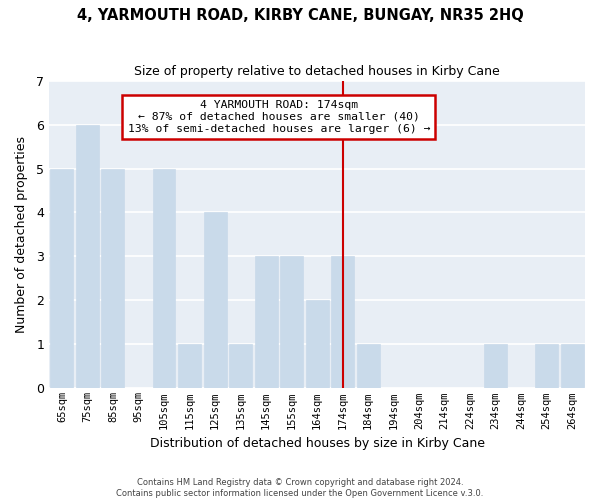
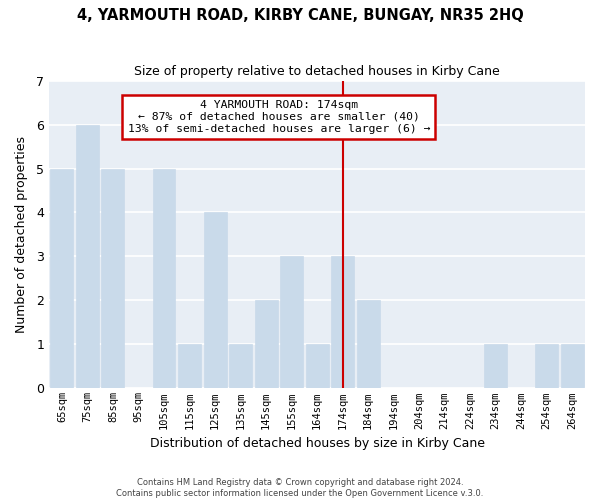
145sqm: 3 -> 2
164sqm: 2 -> 1
184sqm: 1 -> 2
